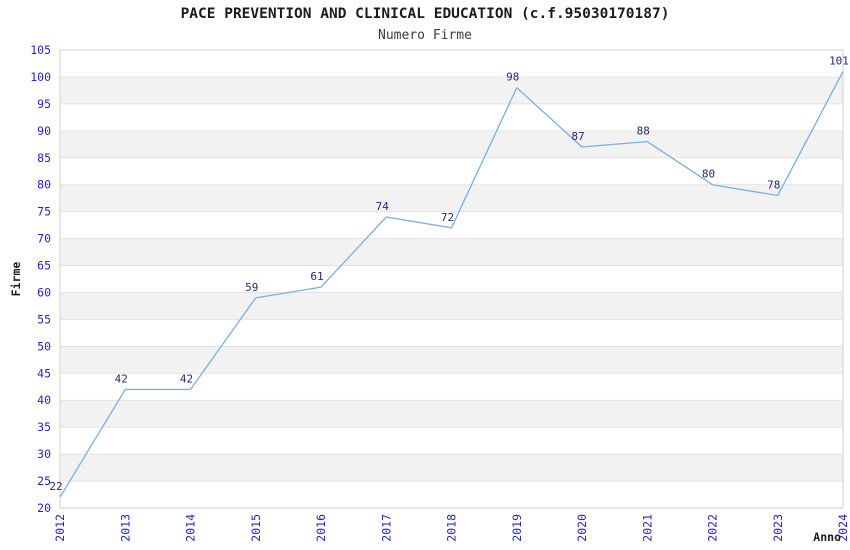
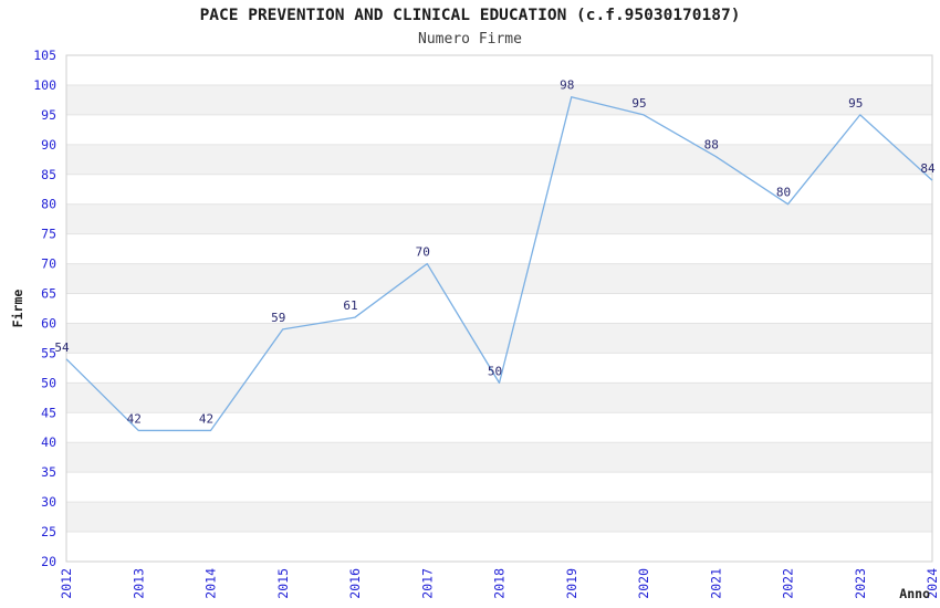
2012: 22 -> 54
2017: 74 -> 70
2018: 72 -> 50
2020: 87 -> 95
2023: 78 -> 95
2024: 101 -> 84
